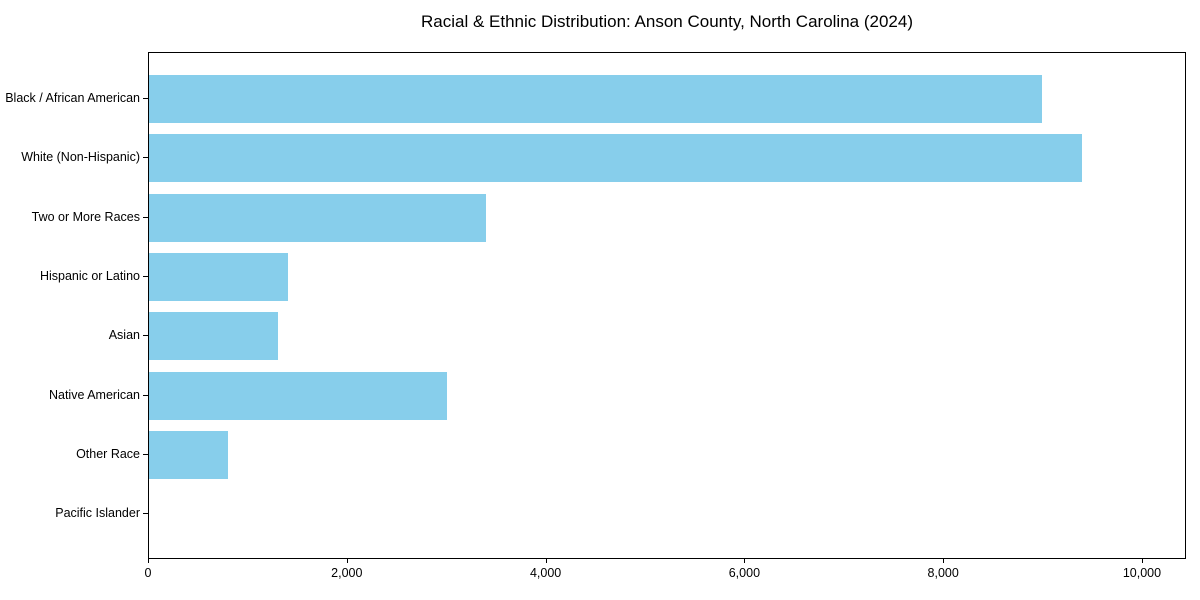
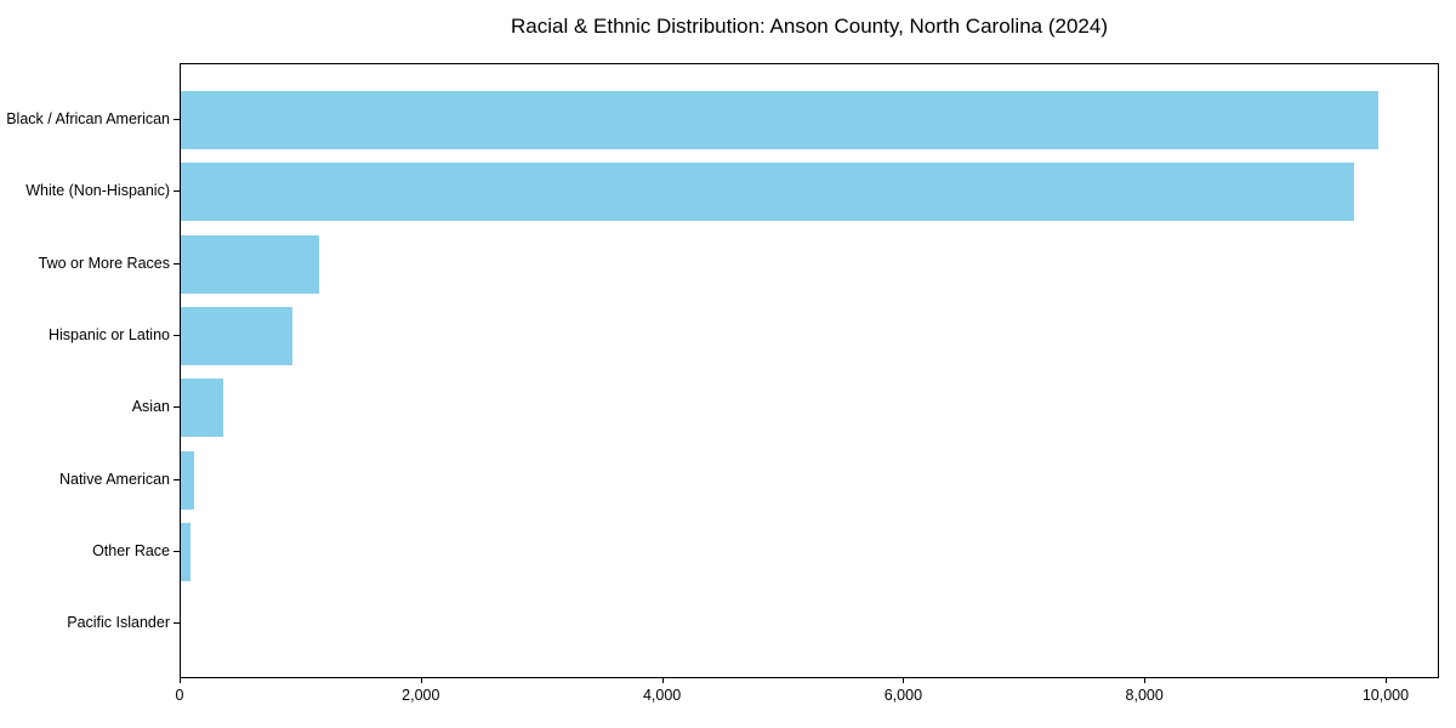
Black / African American: 9000 -> 10000
White (Non-Hispanic): 9400 -> 9800
Two or More Races: 3400 -> 1200
Hispanic or Latino: 1400 -> 900
Asian: 1300 -> 400
Native American: 3000 -> 100
Other Race: 800 -> 100
